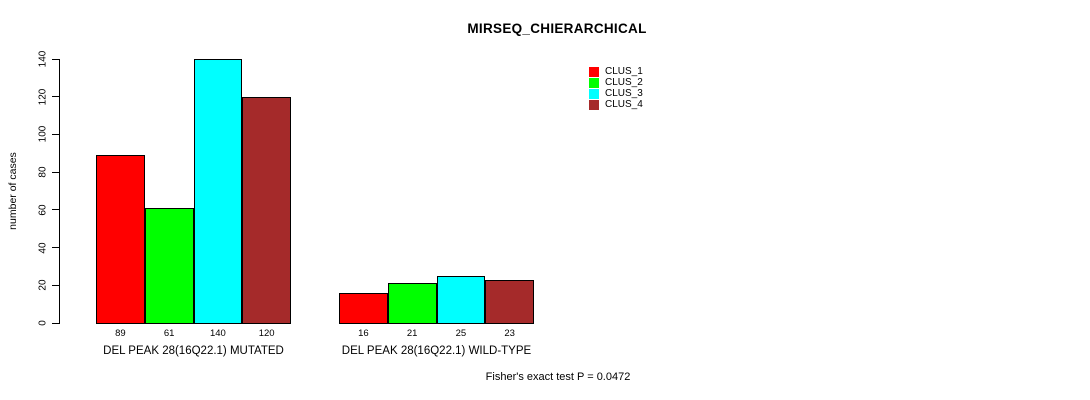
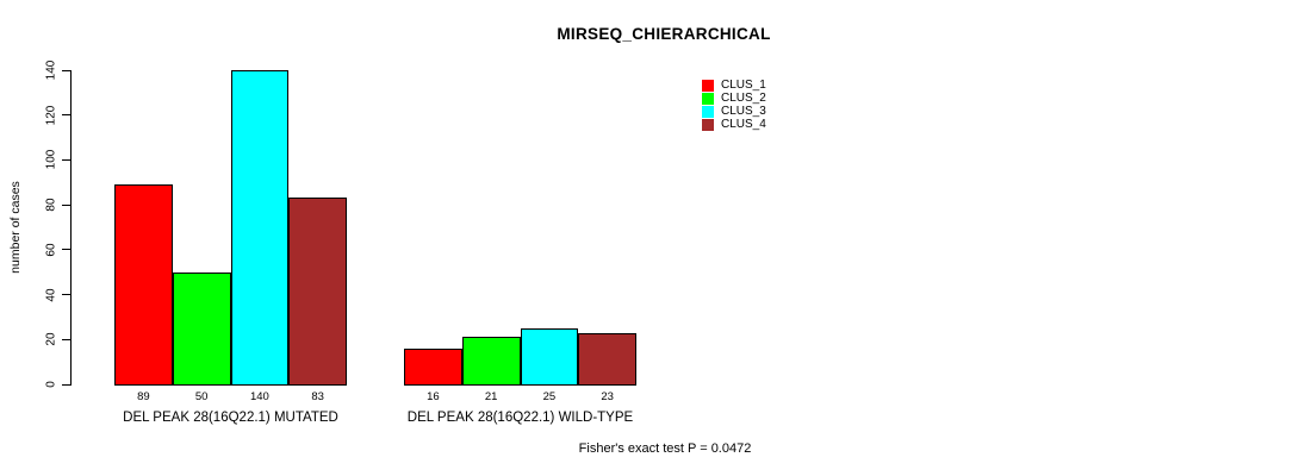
CLUS_2/DEL PEAK 28(16Q22.1) MUTATED: 61 -> 50
CLUS_4/DEL PEAK 28(16Q22.1) MUTATED: 120 -> 83
